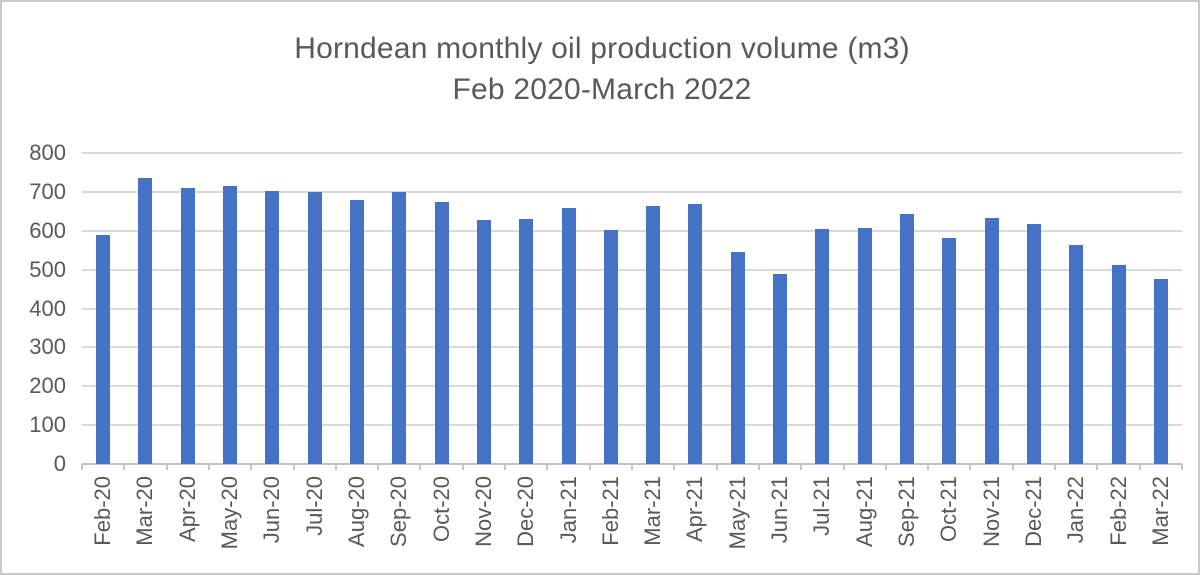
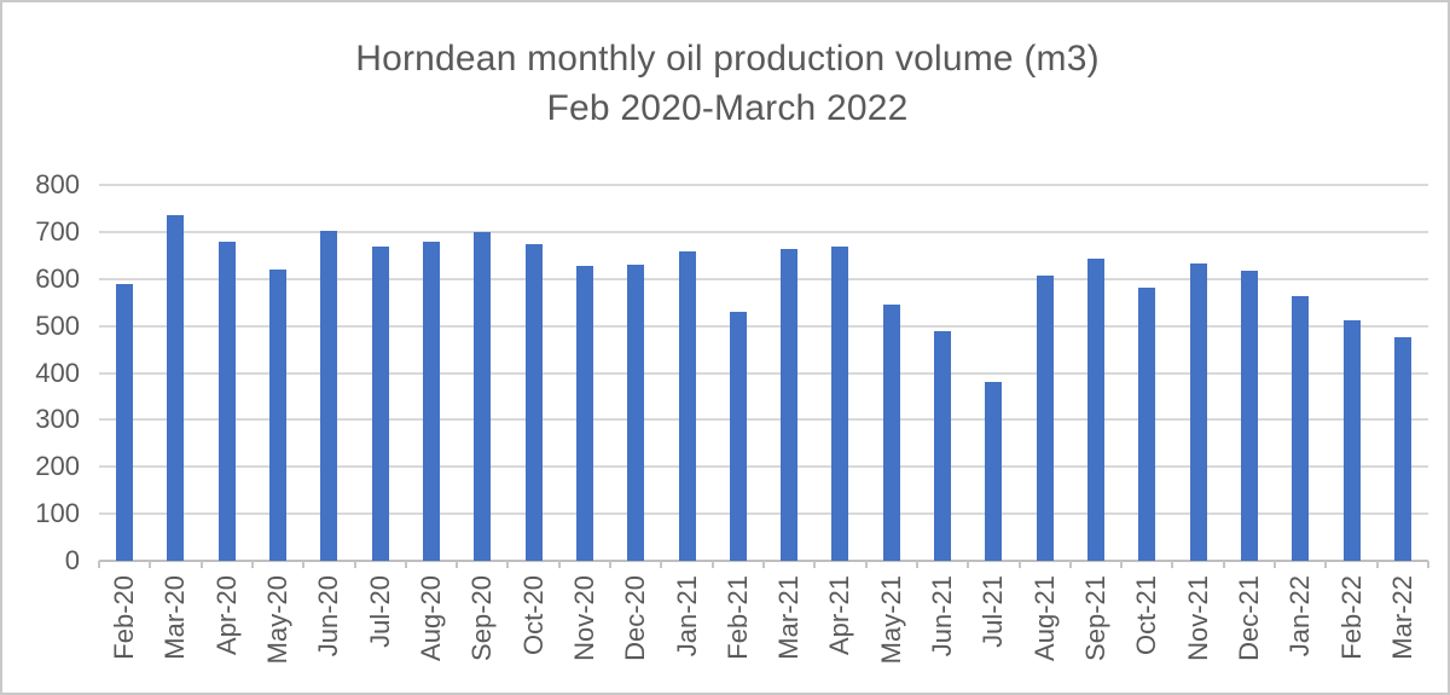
Apr-20: 710 -> 680
May-20: 720 -> 620
Jul-20: 700 -> 670
Feb-21: 600 -> 530
Jul-21: 600 -> 380
